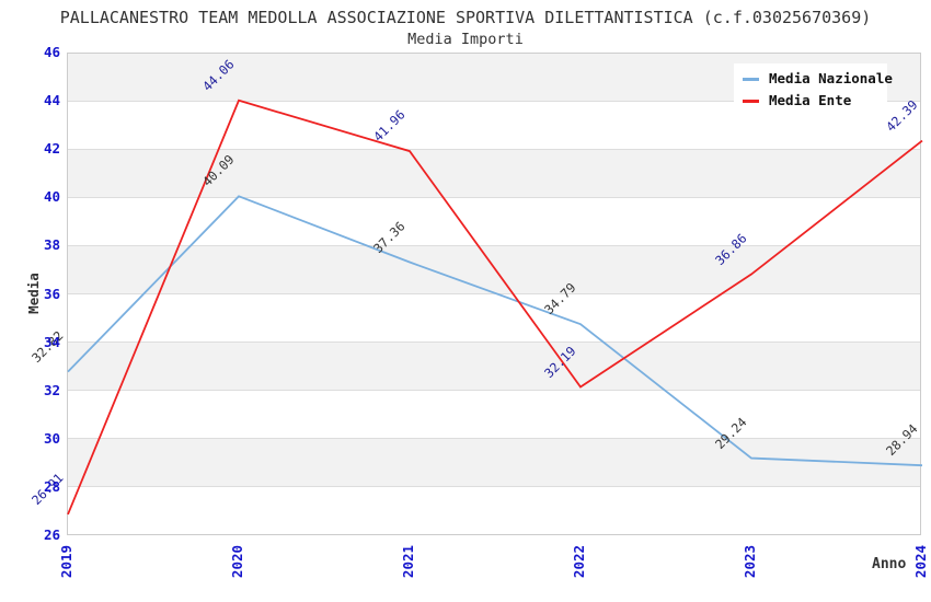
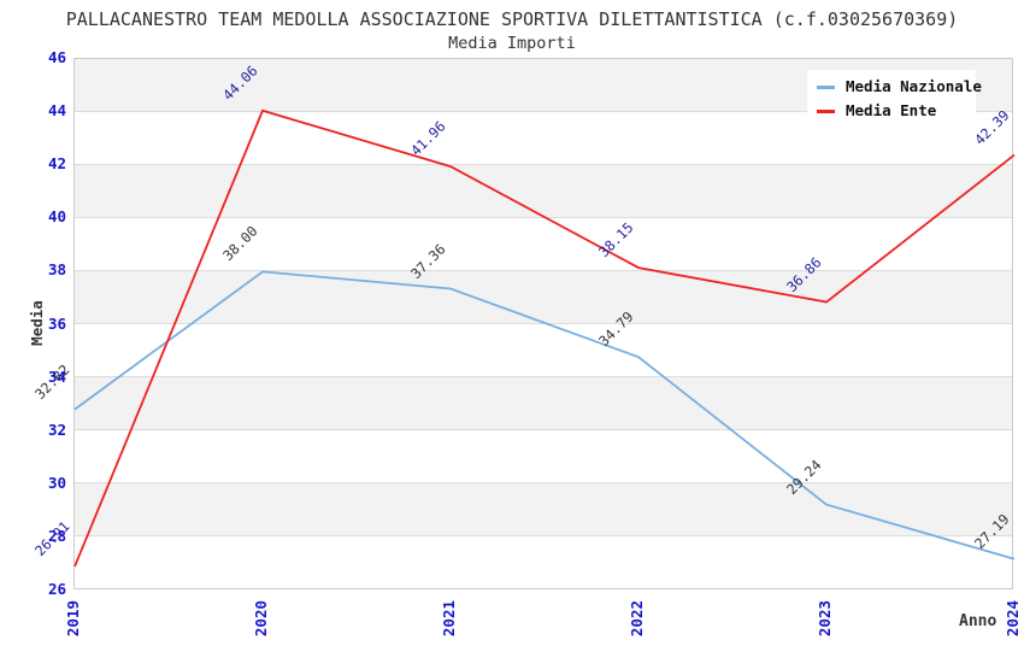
Media Nazionale/2020: 40.09 -> 38.00
Media Ente/2022: 32.19 -> 38.15
Media Nazionale/2024: 28.94 -> 27.19
